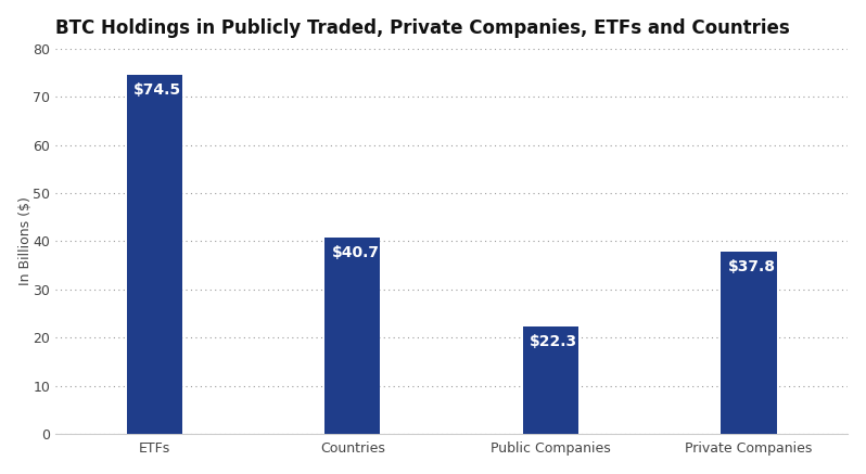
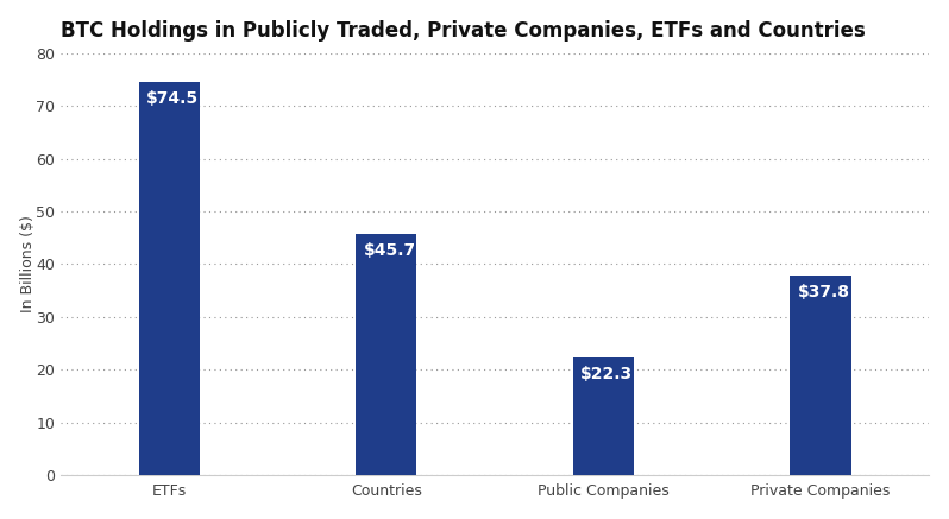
Countries: $40.7 -> $45.7
